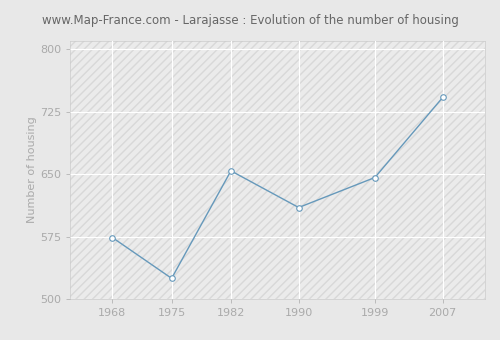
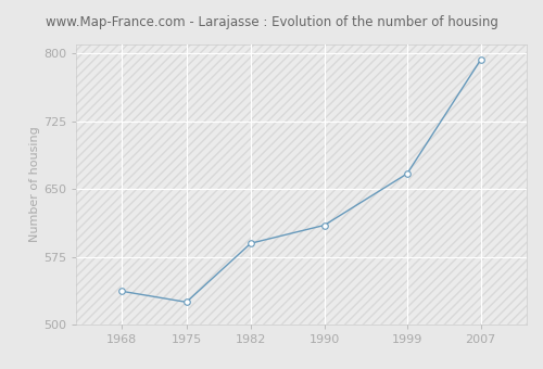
1968: 574 -> 537
1982: 654 -> 590
1999: 646 -> 667
2007: 742 -> 793
